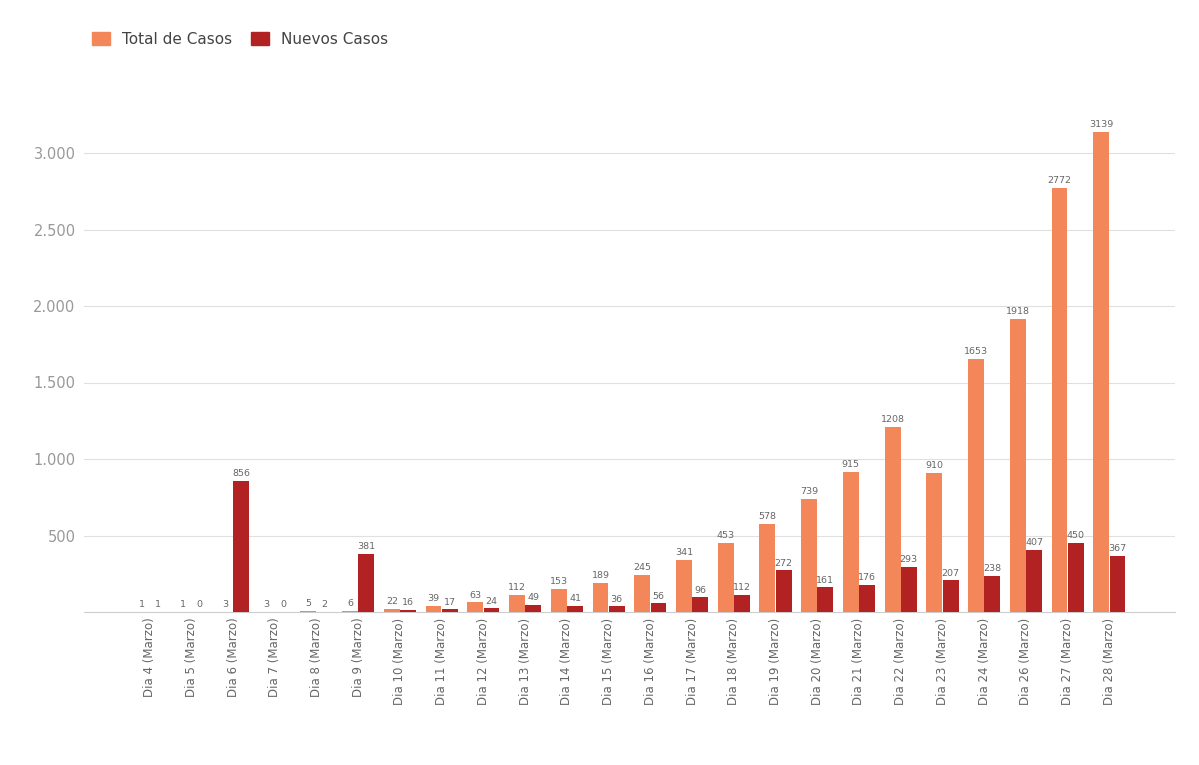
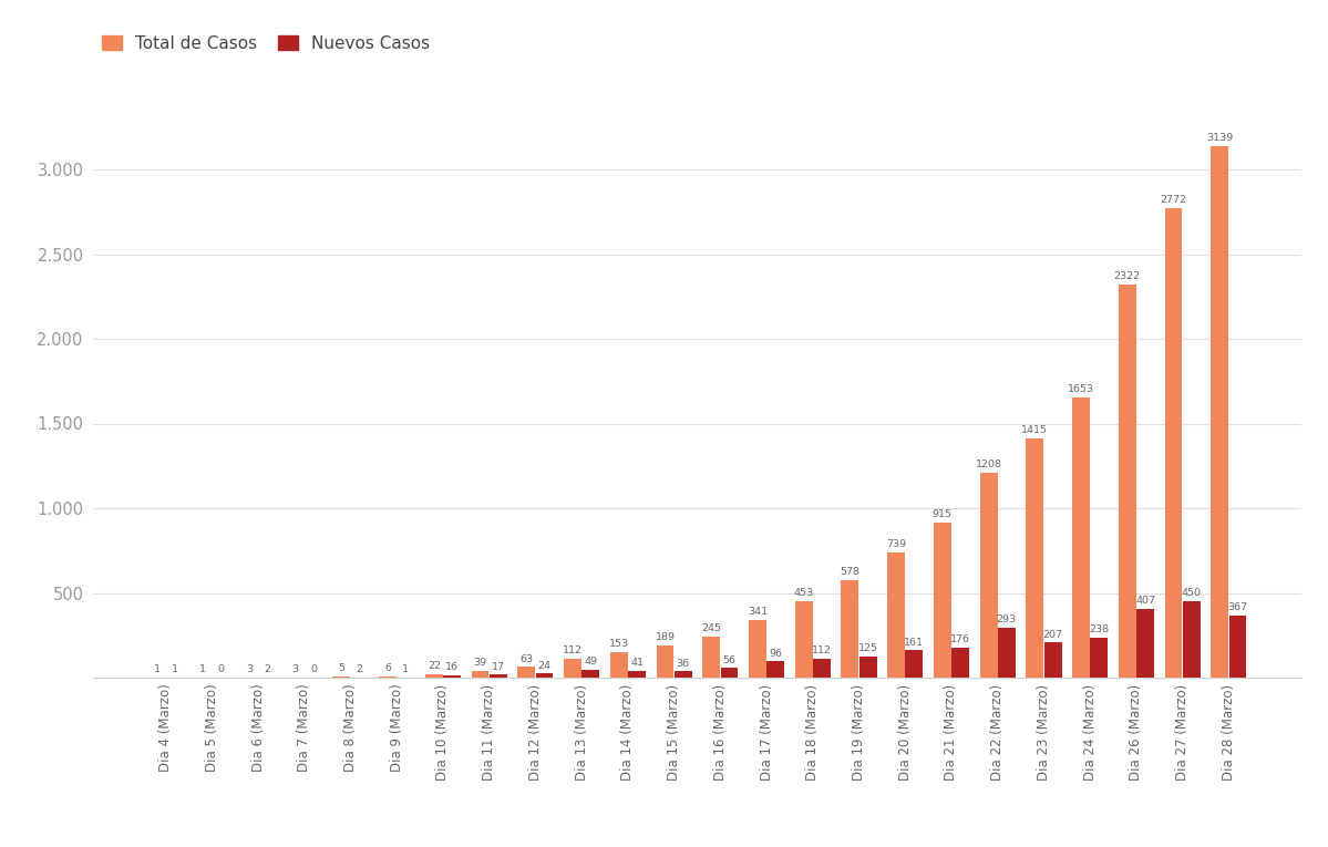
Nuevos Casos/Dia 6 (Marzo): 856 -> 2
Nuevos Casos/Dia 9 (Marzo): 381 -> 1
Nuevos Casos/Dia 19 (Marzo): 272 -> 125
Total de Casos/Dia 23 (Marzo): 910 -> 1415
Total de Casos/Dia 26 (Marzo): 1918 -> 2322
